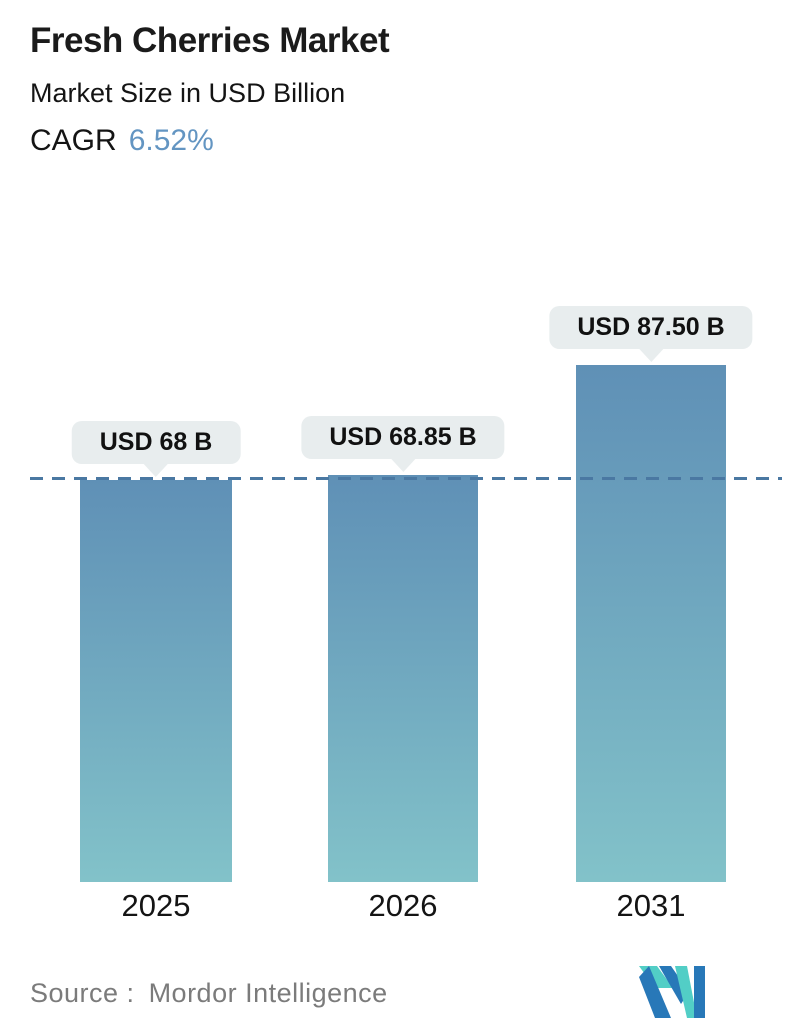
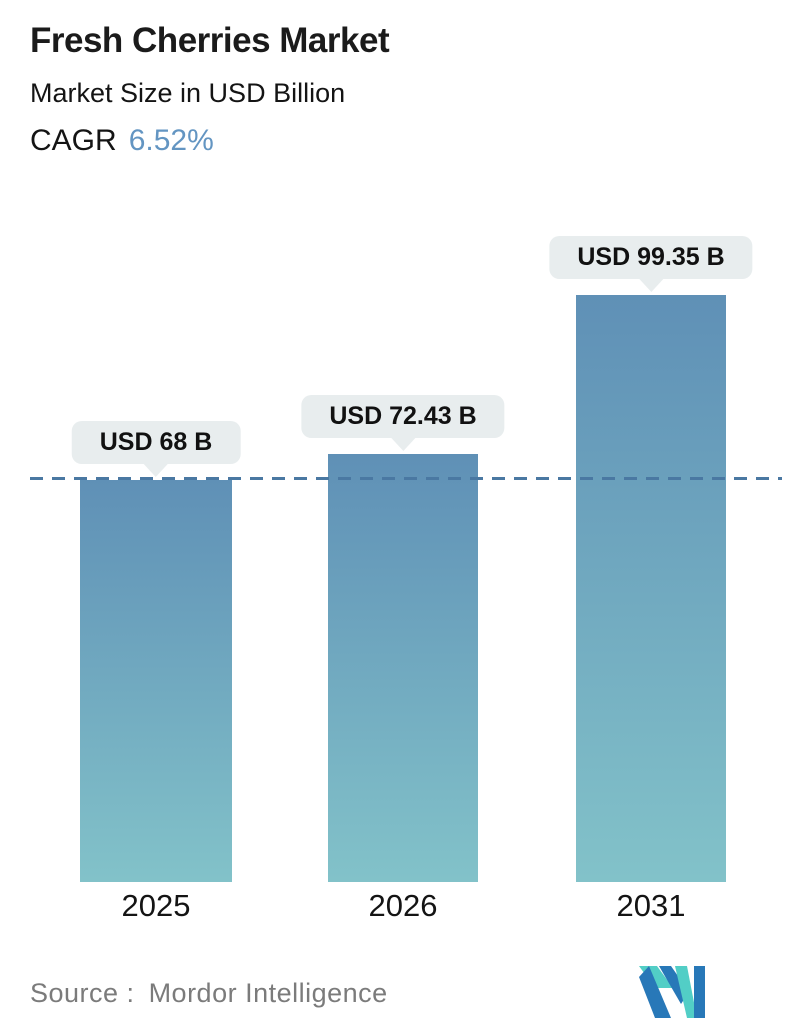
2026: 68.85 -> 72.43
2031: 87.50 -> 99.35
